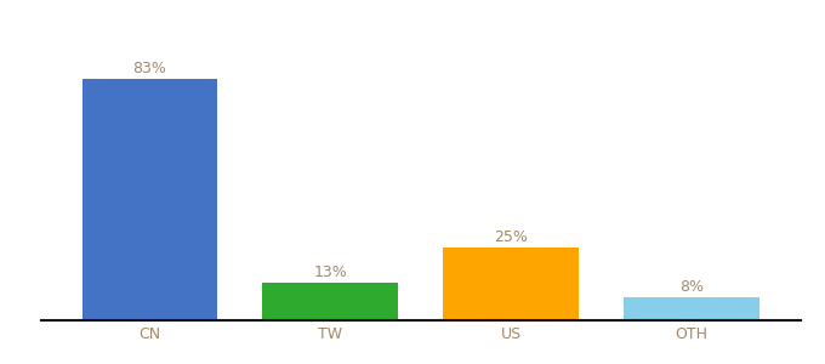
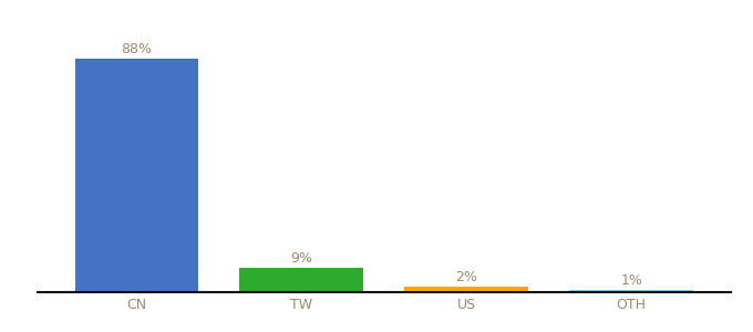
CN: 83% -> 88%
TW: 13% -> 9%
US: 25% -> 2%
OTH: 8% -> 1%
